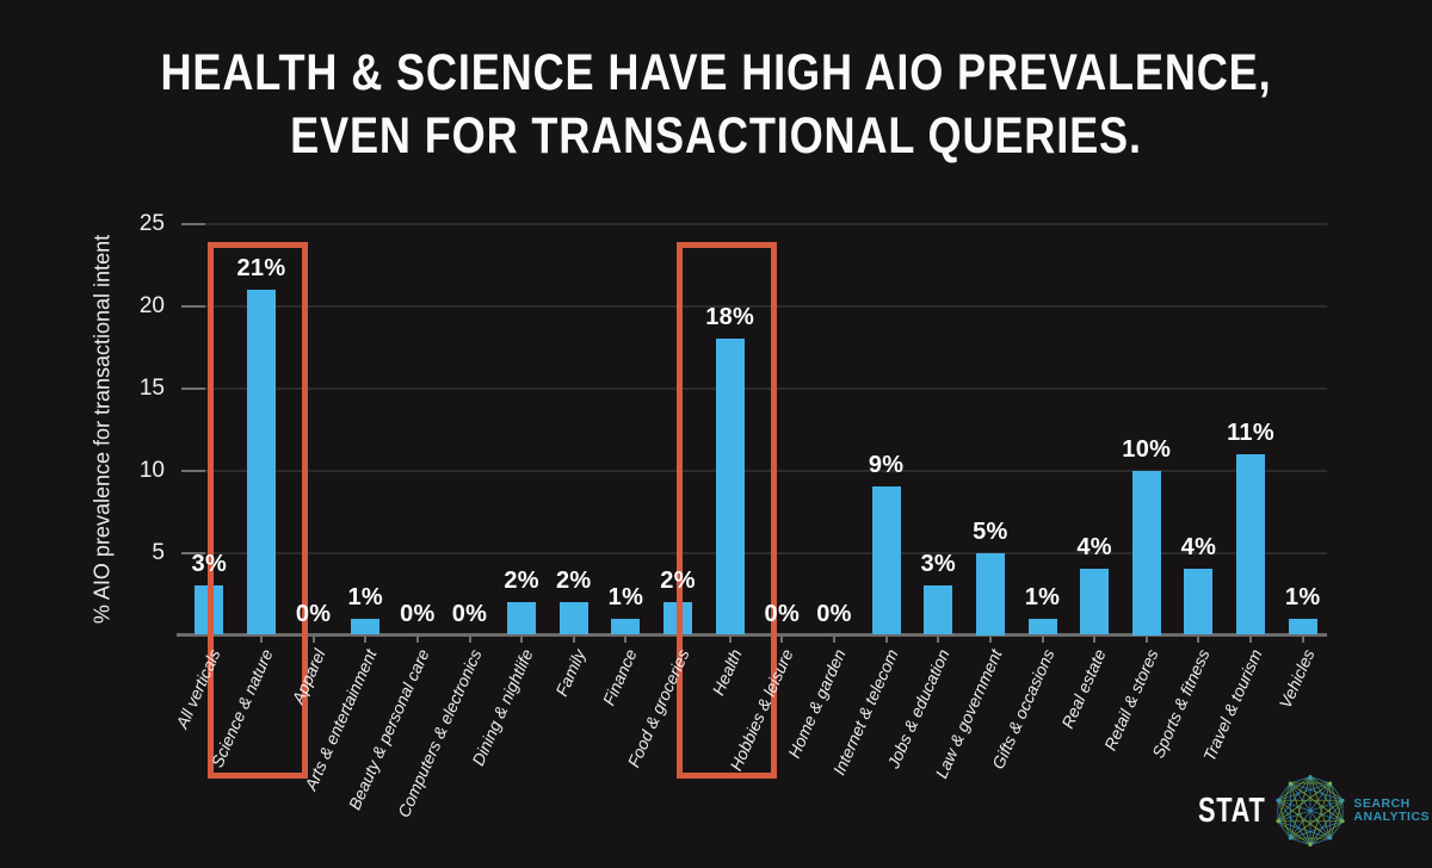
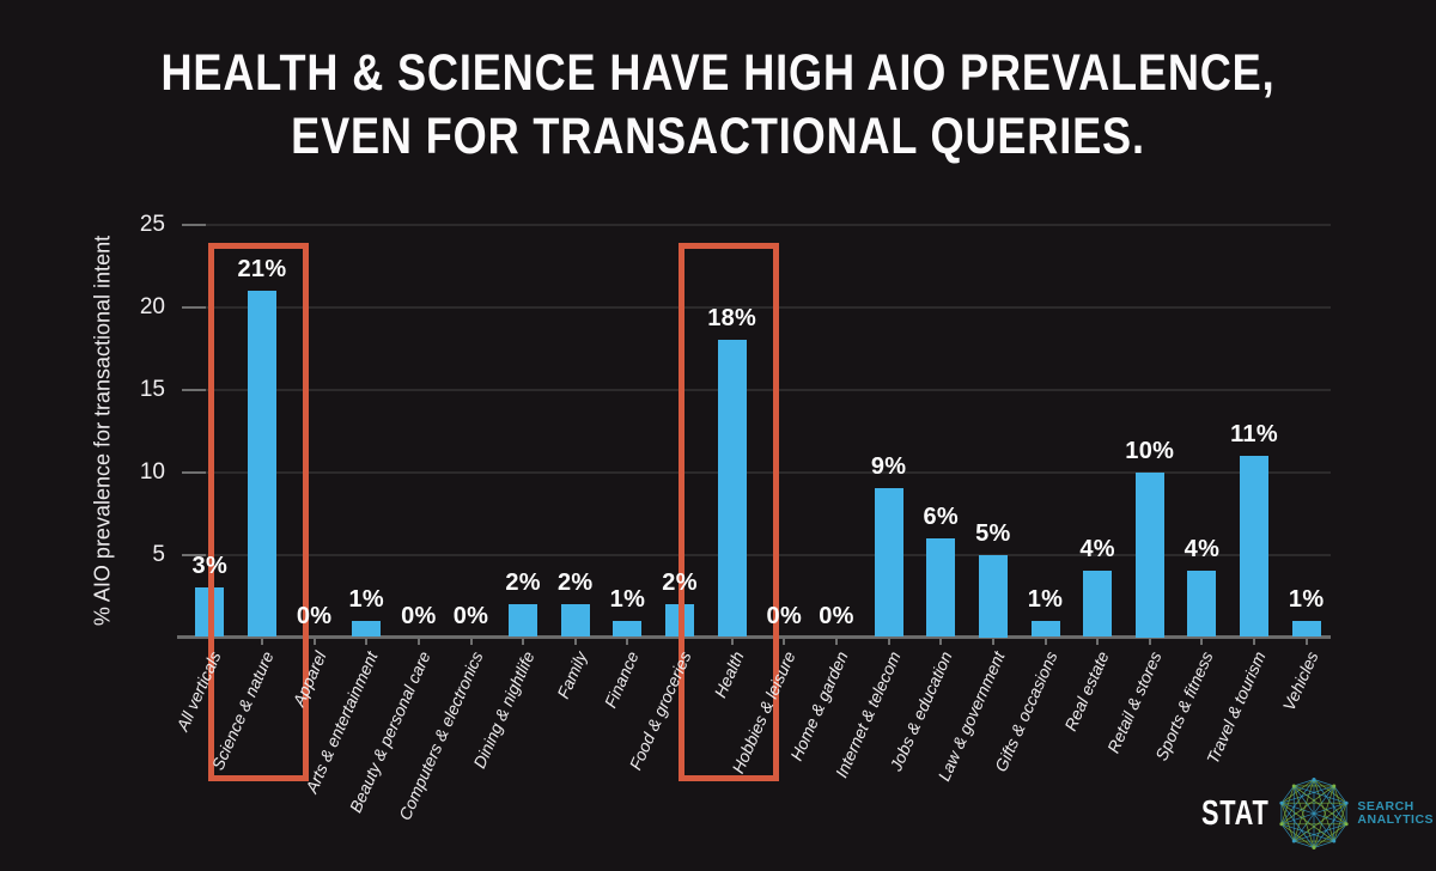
Jobs & education: 3% -> 6%
